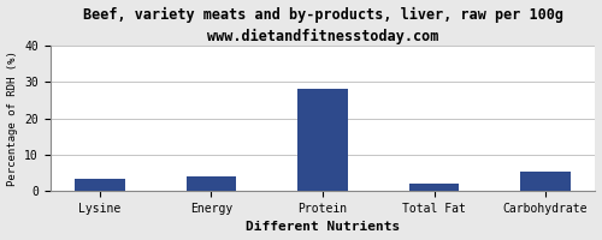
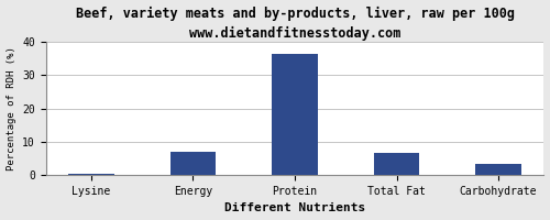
Lysine: 3.5 -> 0.3
Energy: 4.0 -> 7.0
Protein: 28.0 -> 36.5
Total Fat: 2.0 -> 6.5
Carbohydrate: 5.5 -> 3.5
